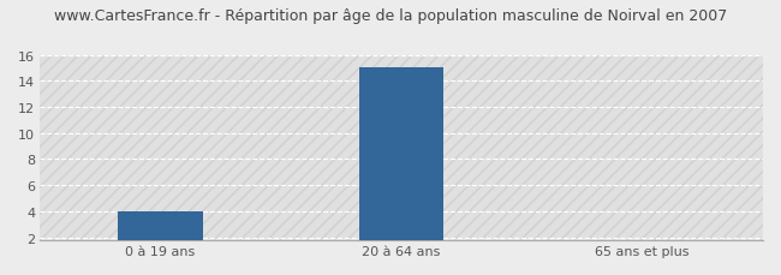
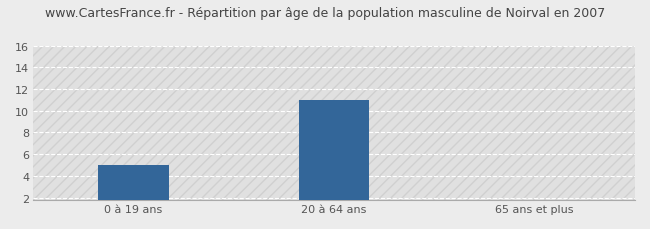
0 à 19 ans: 4 -> 5
20 à 64 ans: 15 -> 11
